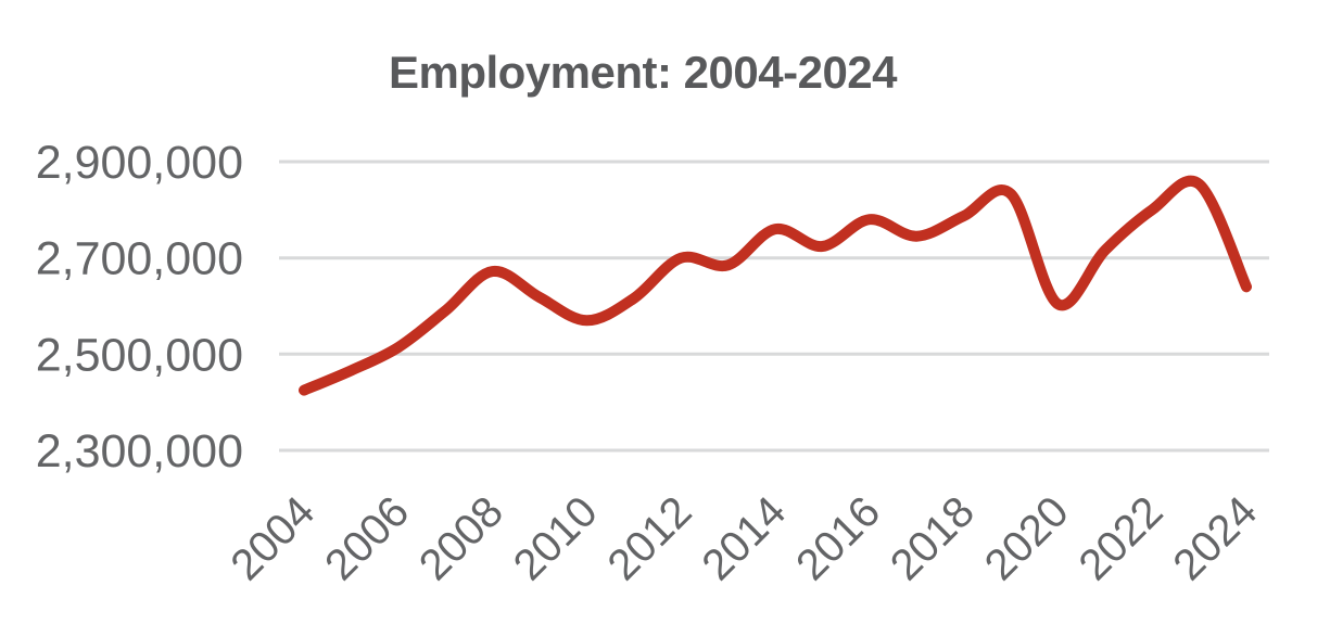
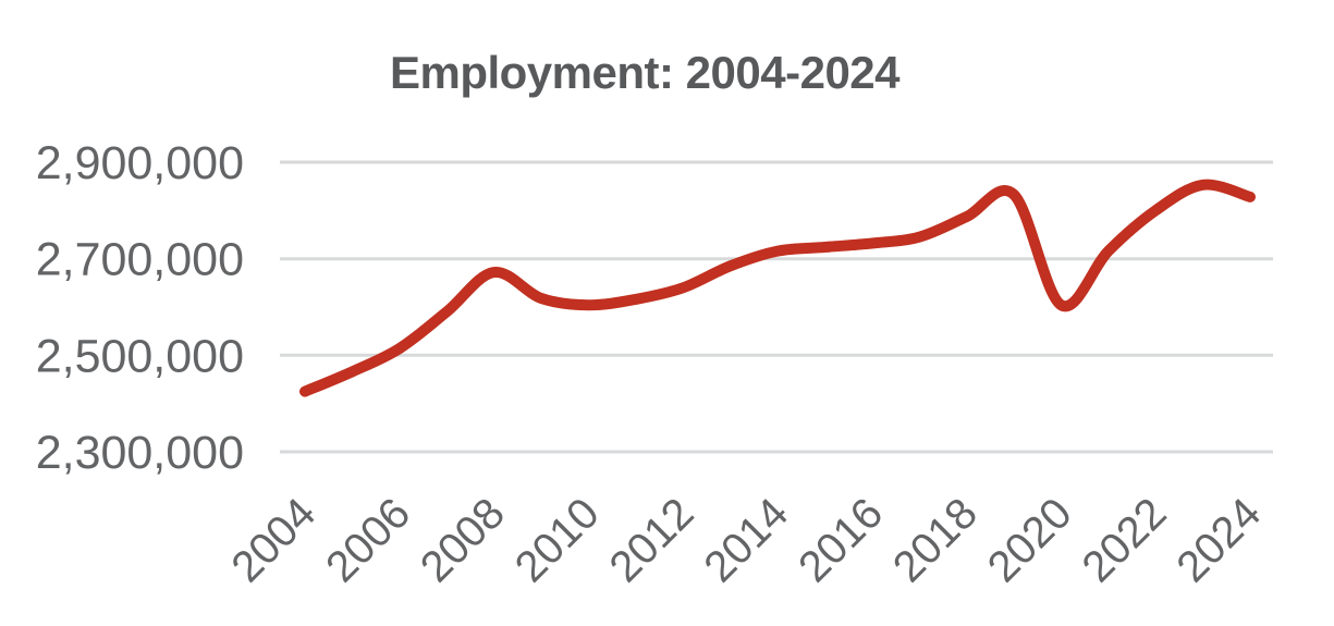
2010: 2570000 -> 2600000
2012: 2700000 -> 2640000
2014: 2760000 -> 2720000
2016: 2780000 -> 2730000
2024: 2640000 -> 2830000
